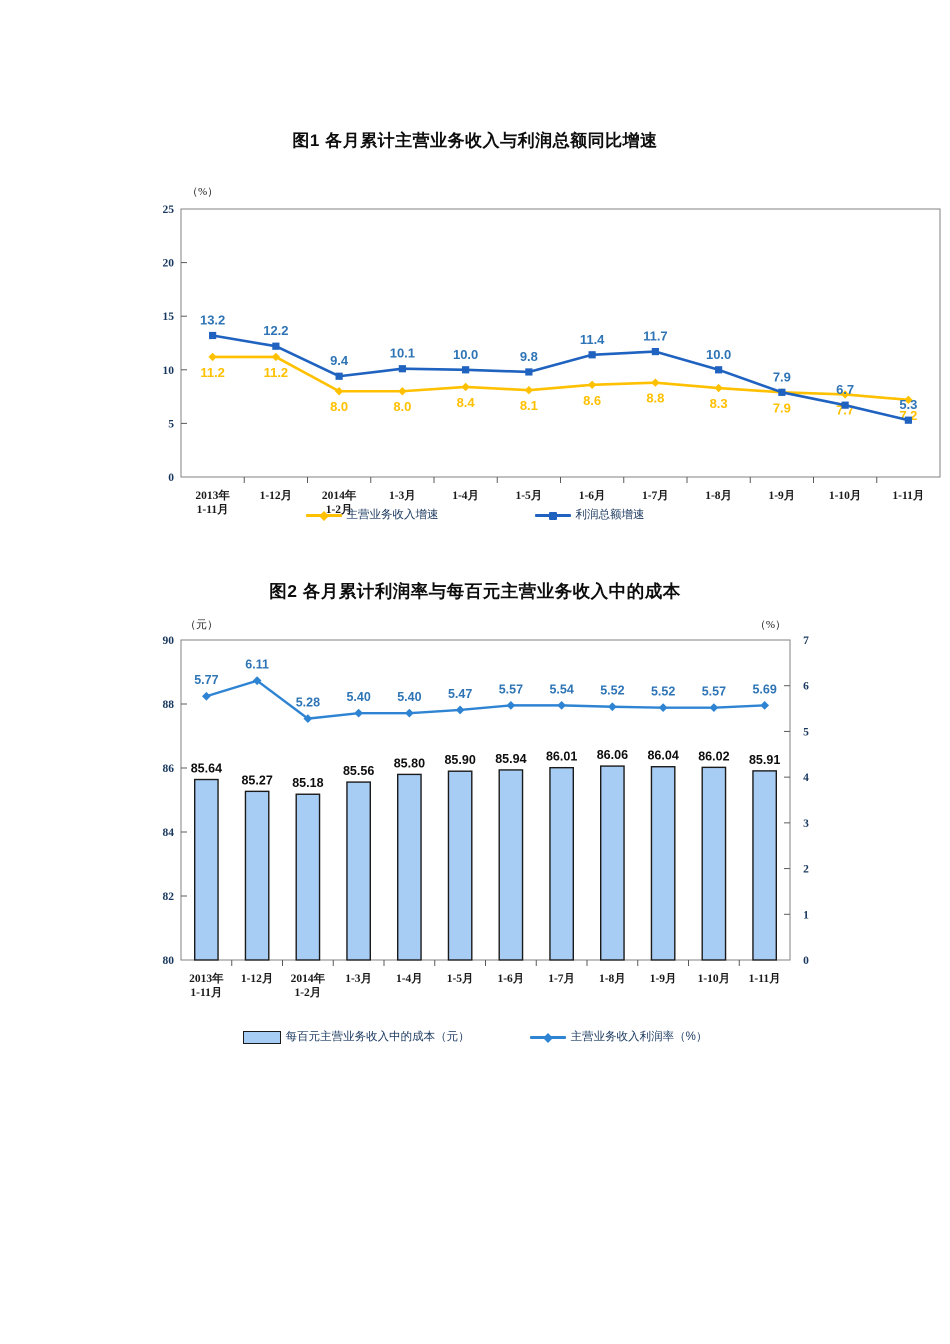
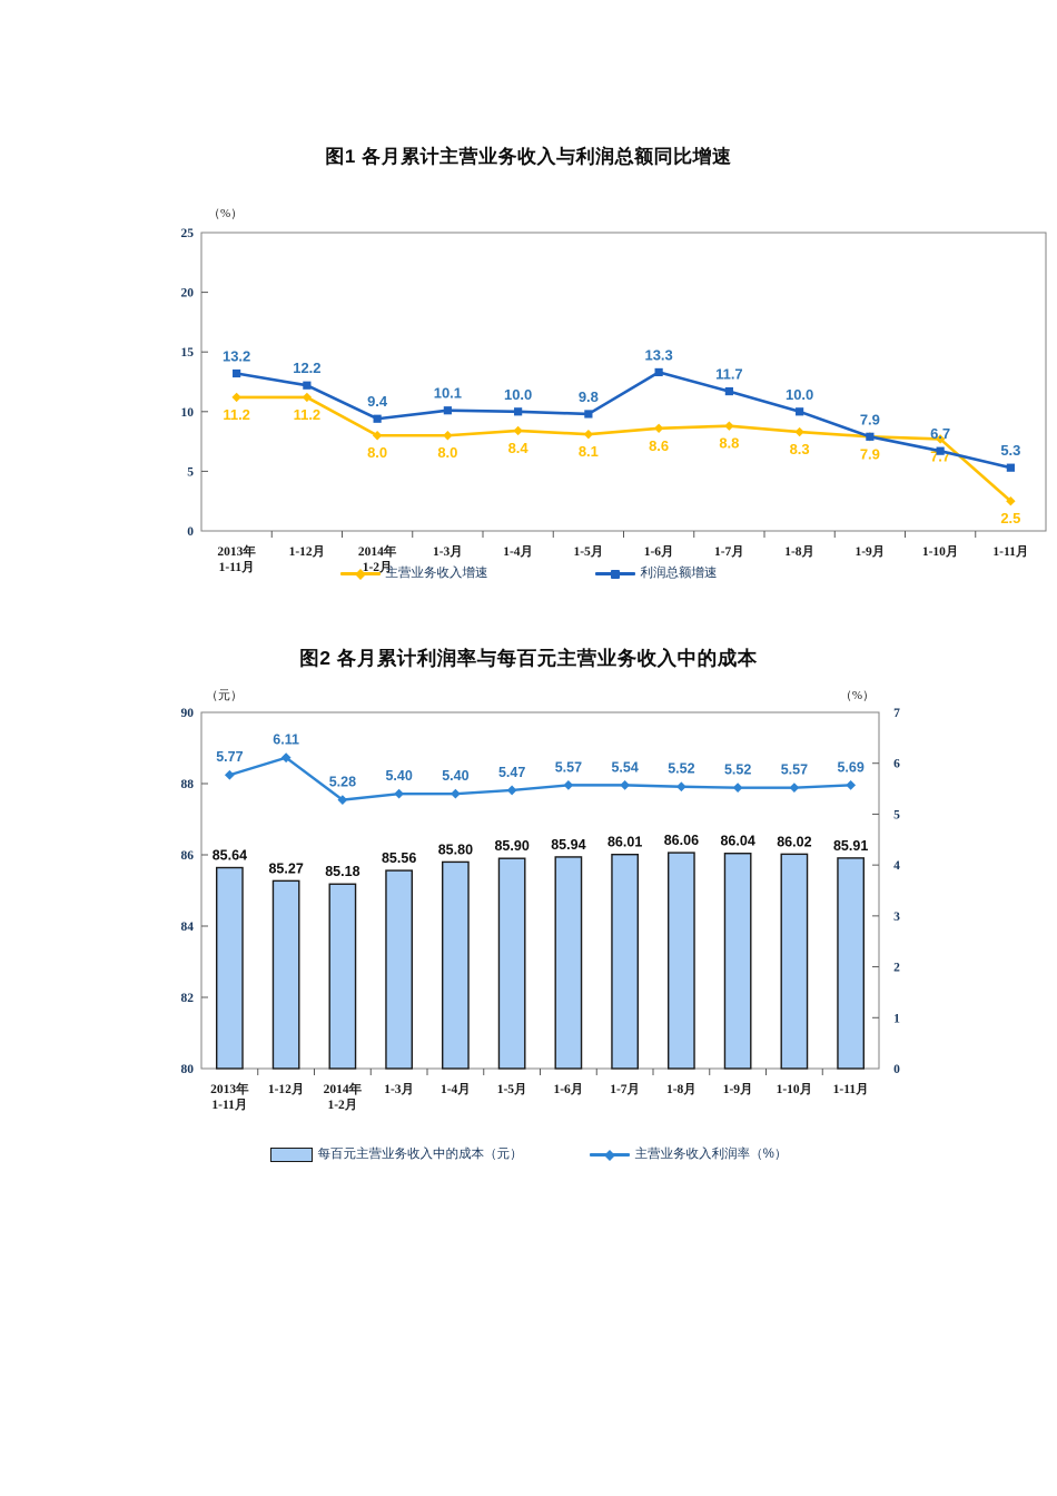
图1 各月累计主营业务收入与利润总额同比增速/利润总额增速/1-6月: 11.4 -> 13.3
图1 各月累计主营业务收入与利润总额同比增速/主营业务收入增速/1-11月: 7.2 -> 2.5
